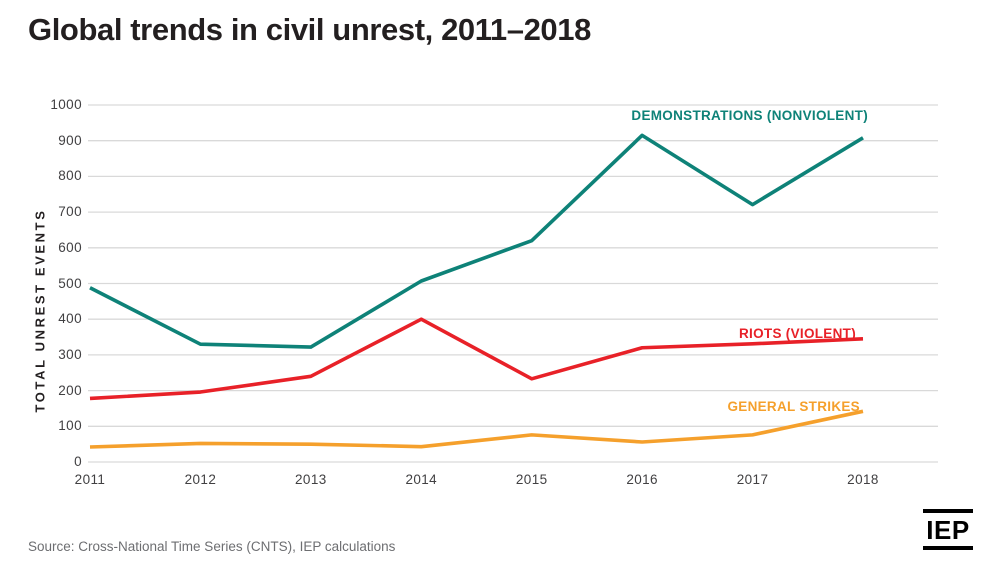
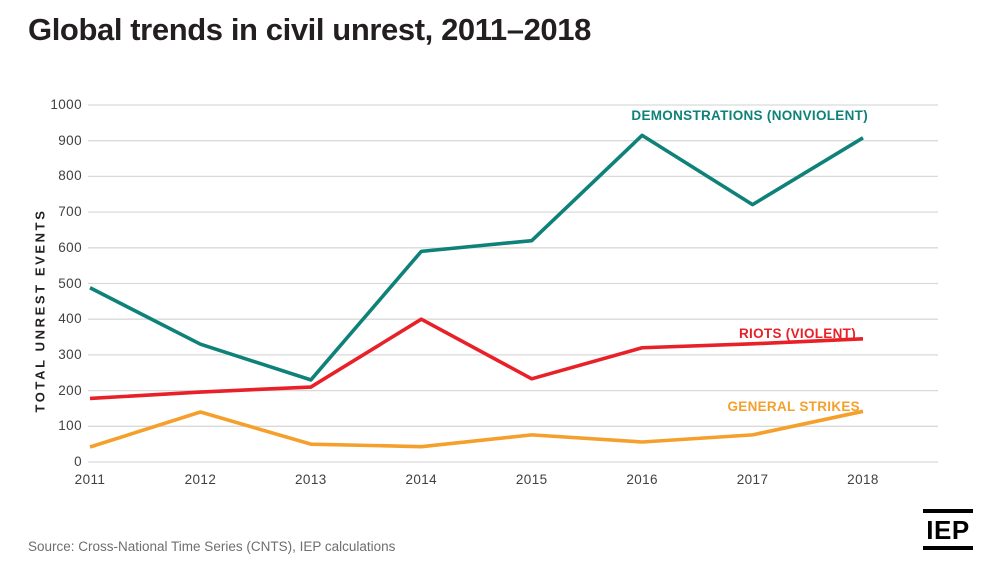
GENERAL STRIKES/2012: 50 -> 140
DEMONSTRATIONS (NONVIOLENT)/2013: 320 -> 230
RIOTS (VIOLENT)/2013: 240 -> 210
DEMONSTRATIONS (NONVIOLENT)/2014: 510 -> 590
